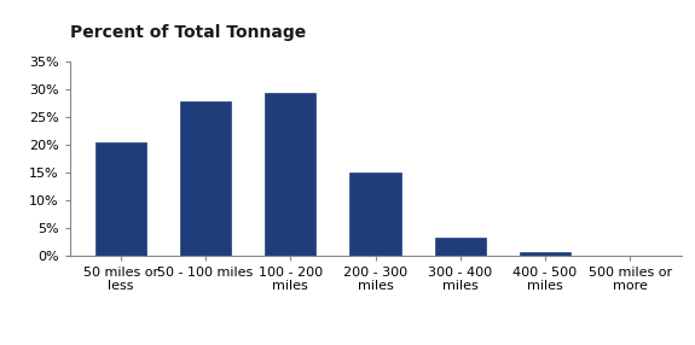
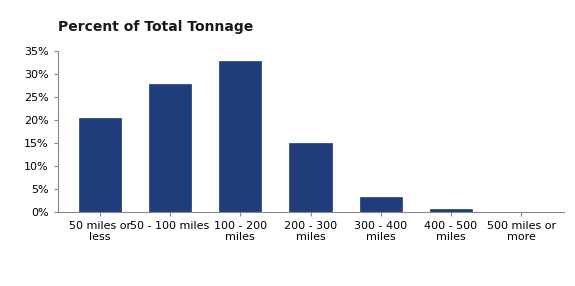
100 - 200 miles: 29.5% -> 33.0%
